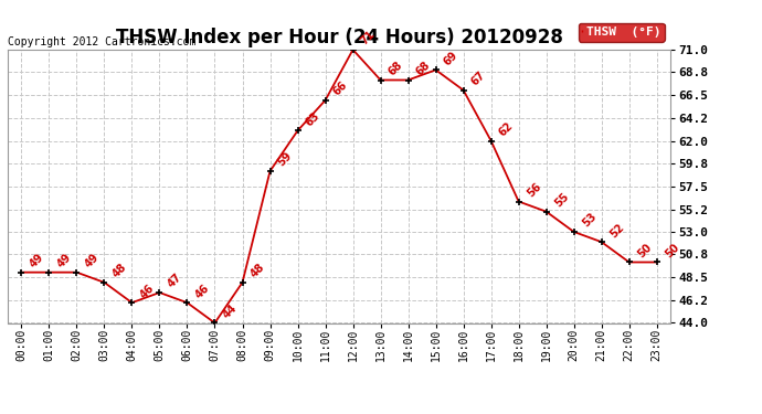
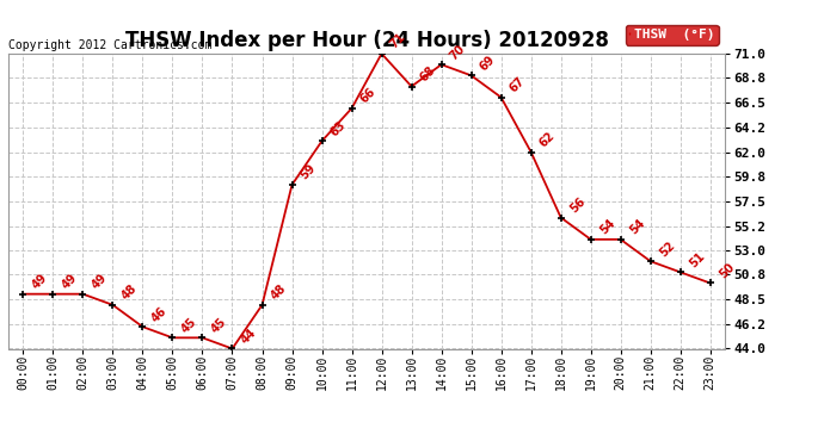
05:00: 47 -> 45
06:00: 46 -> 45
14:00: 68 -> 70
19:00: 55 -> 54
20:00: 53 -> 54
22:00: 50 -> 51
